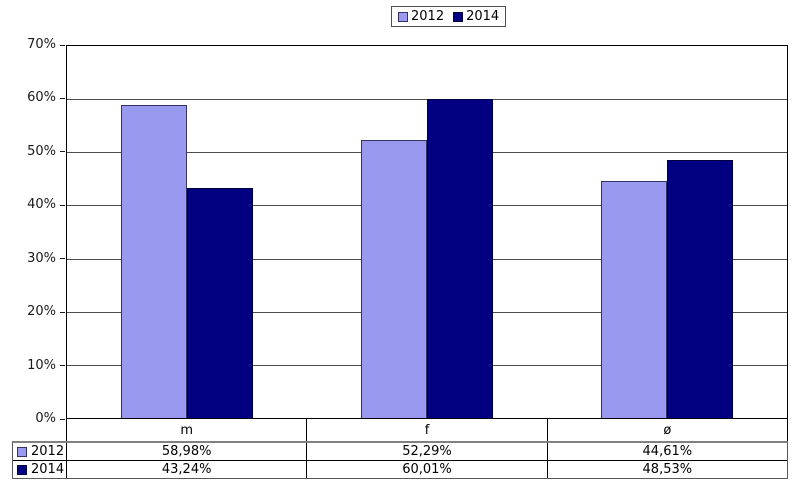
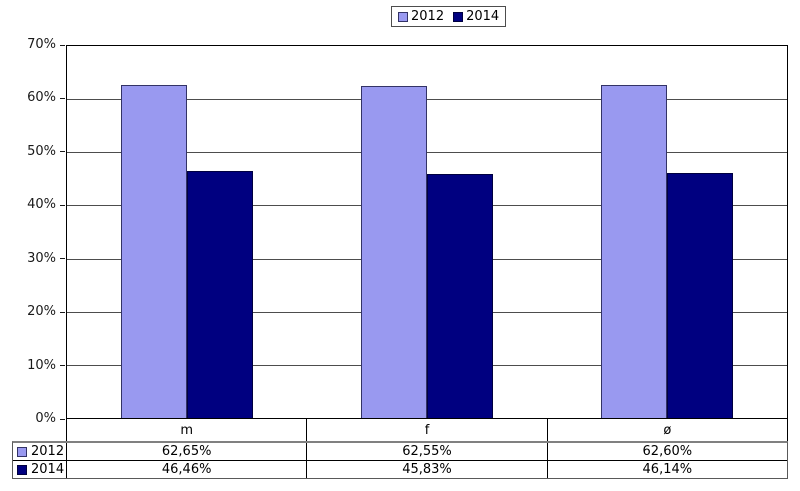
2012/m: 58,98% -> 62,65%
2014/m: 43,24% -> 46,46%
2012/f: 52,29% -> 62,55%
2014/f: 60,01% -> 45,83%
2012/ø: 44,61% -> 62,60%
2014/ø: 48,53% -> 46,14%
